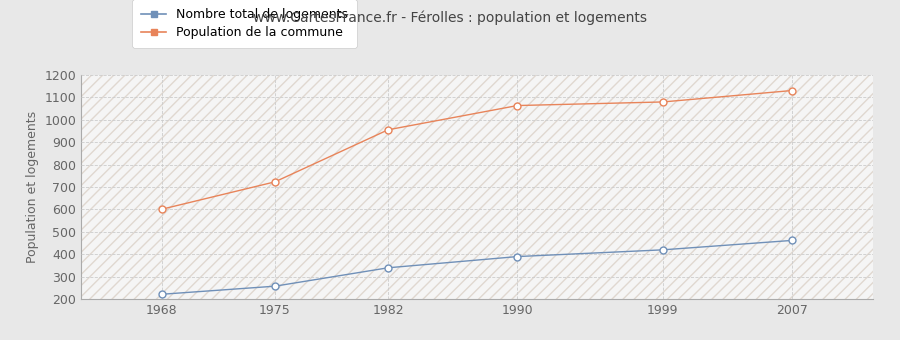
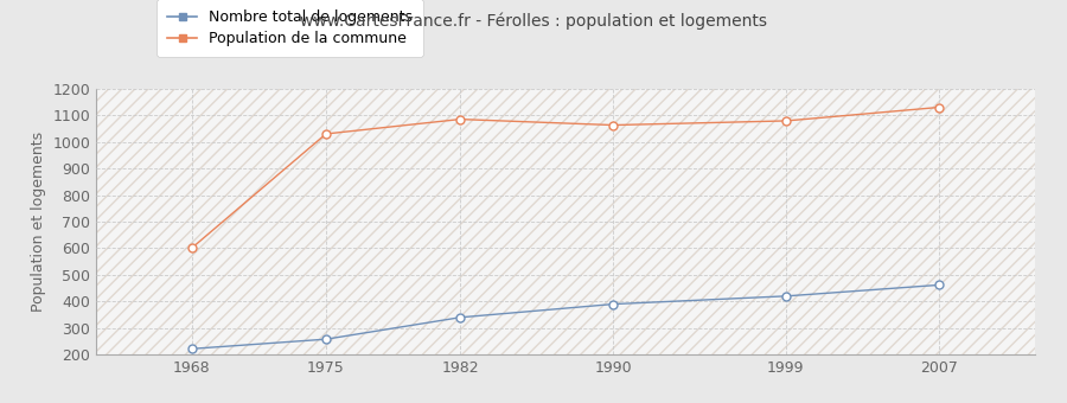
Population de la commune/1975: 723 -> 1030
Population de la commune/1982: 955 -> 1085
